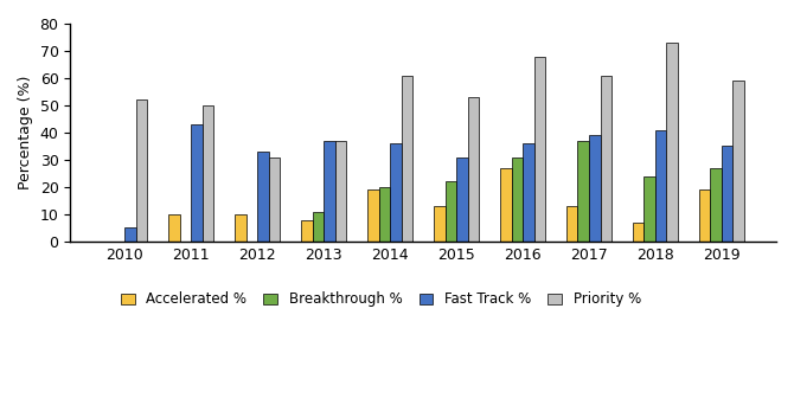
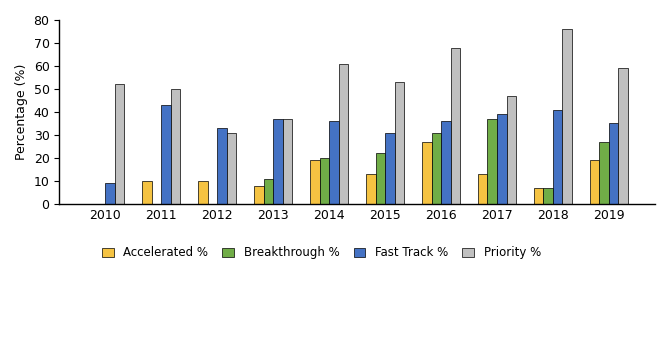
Fast Track %/2010: 5 -> 9
Priority %/2017: 61 -> 47
Breakthrough %/2018: 24 -> 7
Priority %/2018: 73 -> 76
